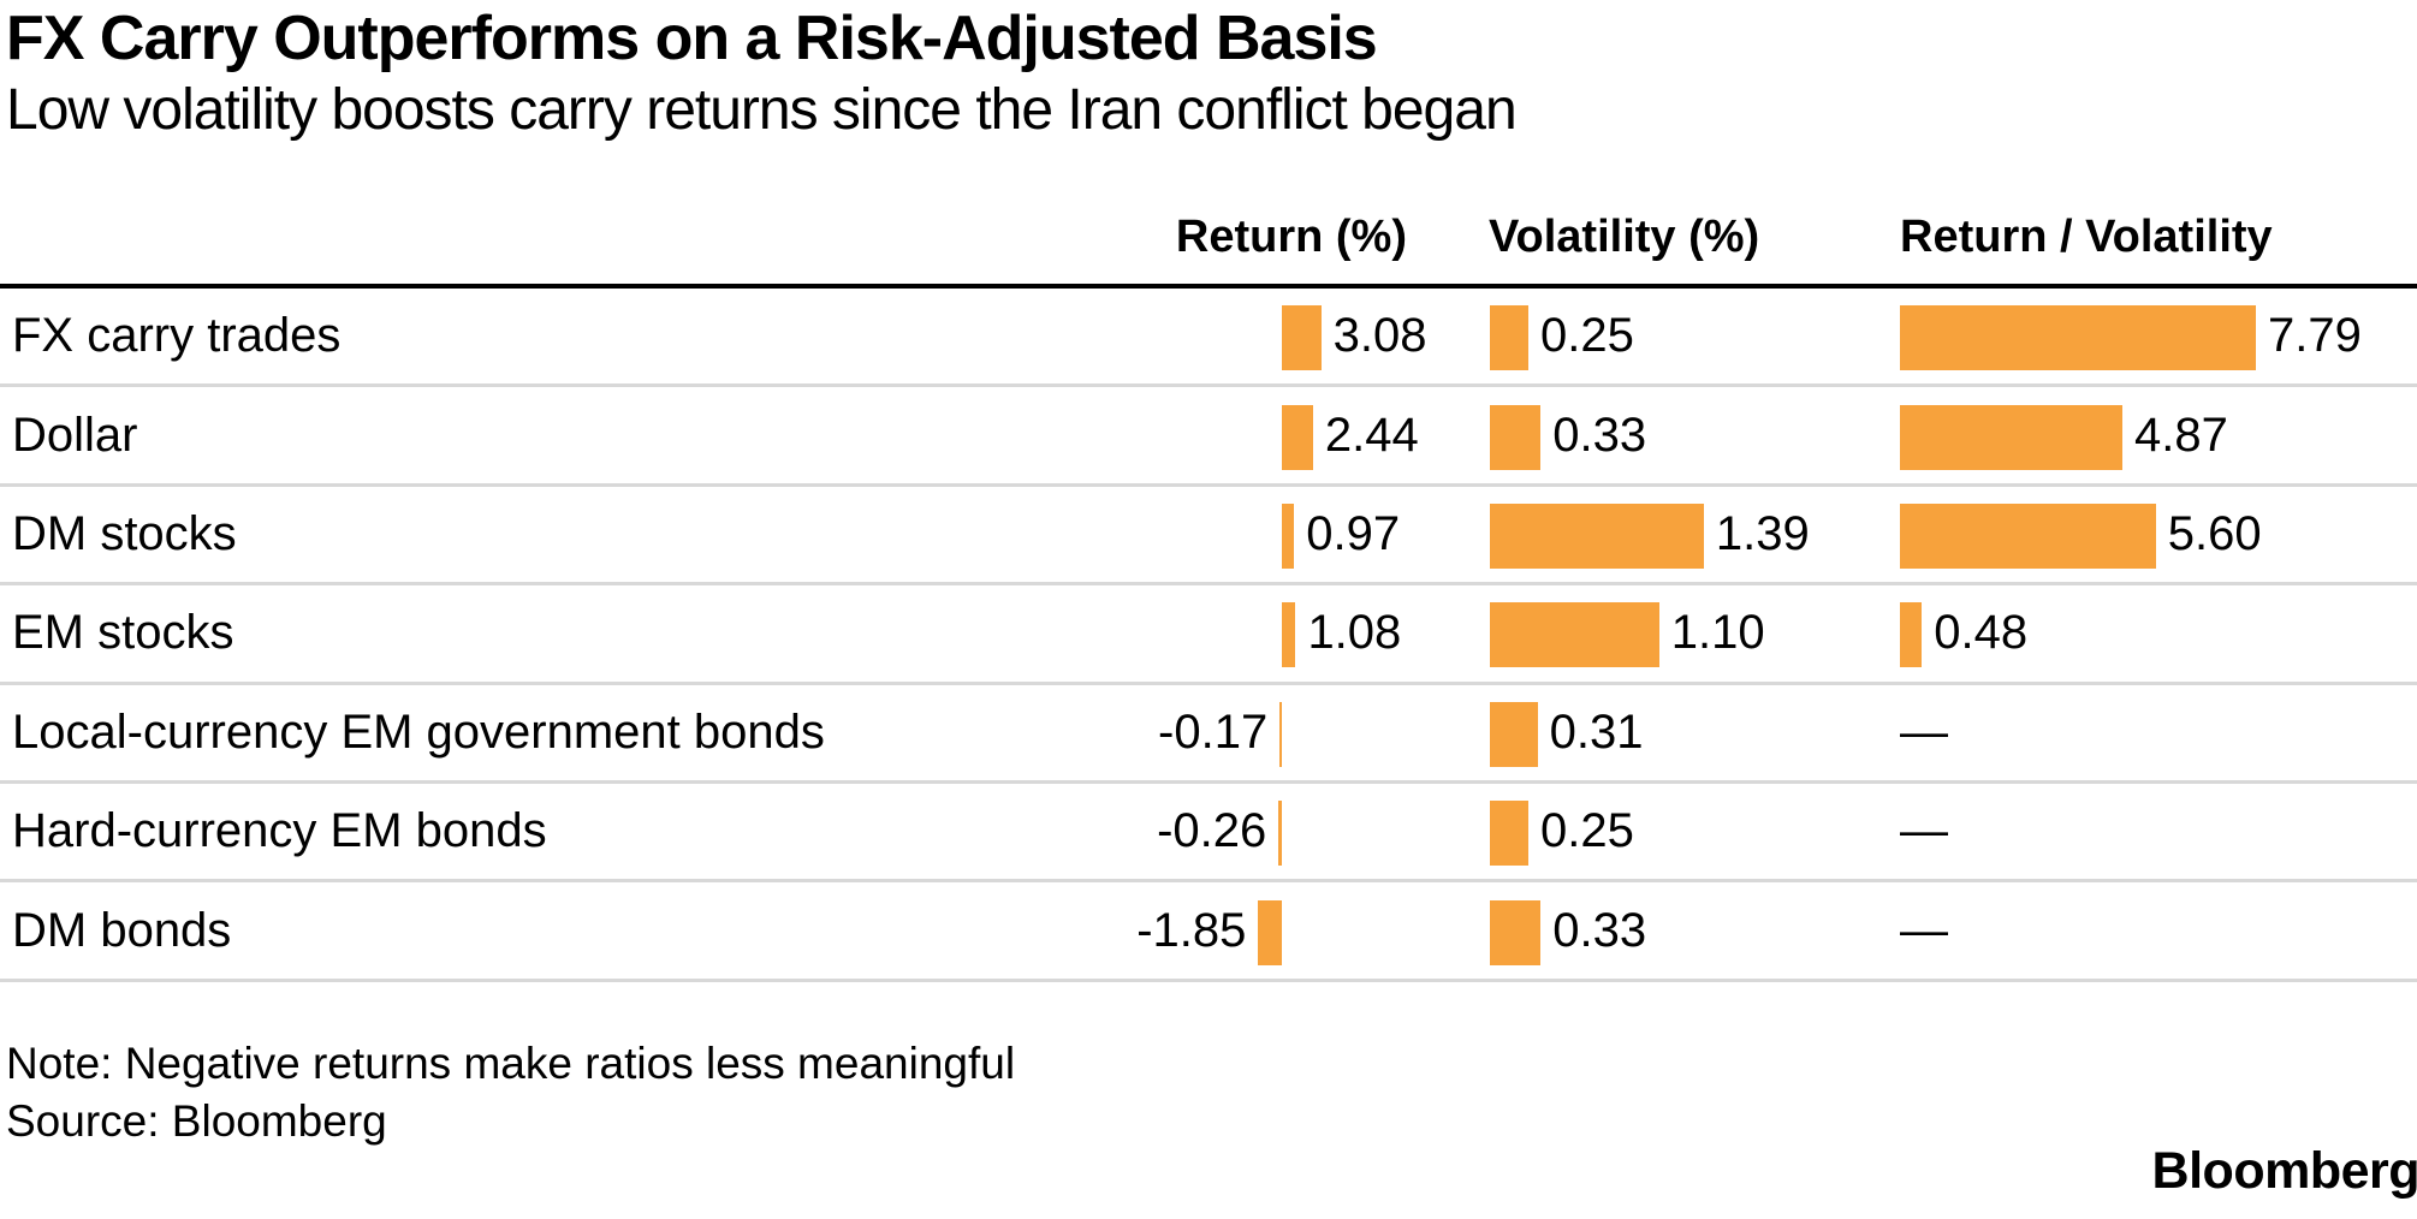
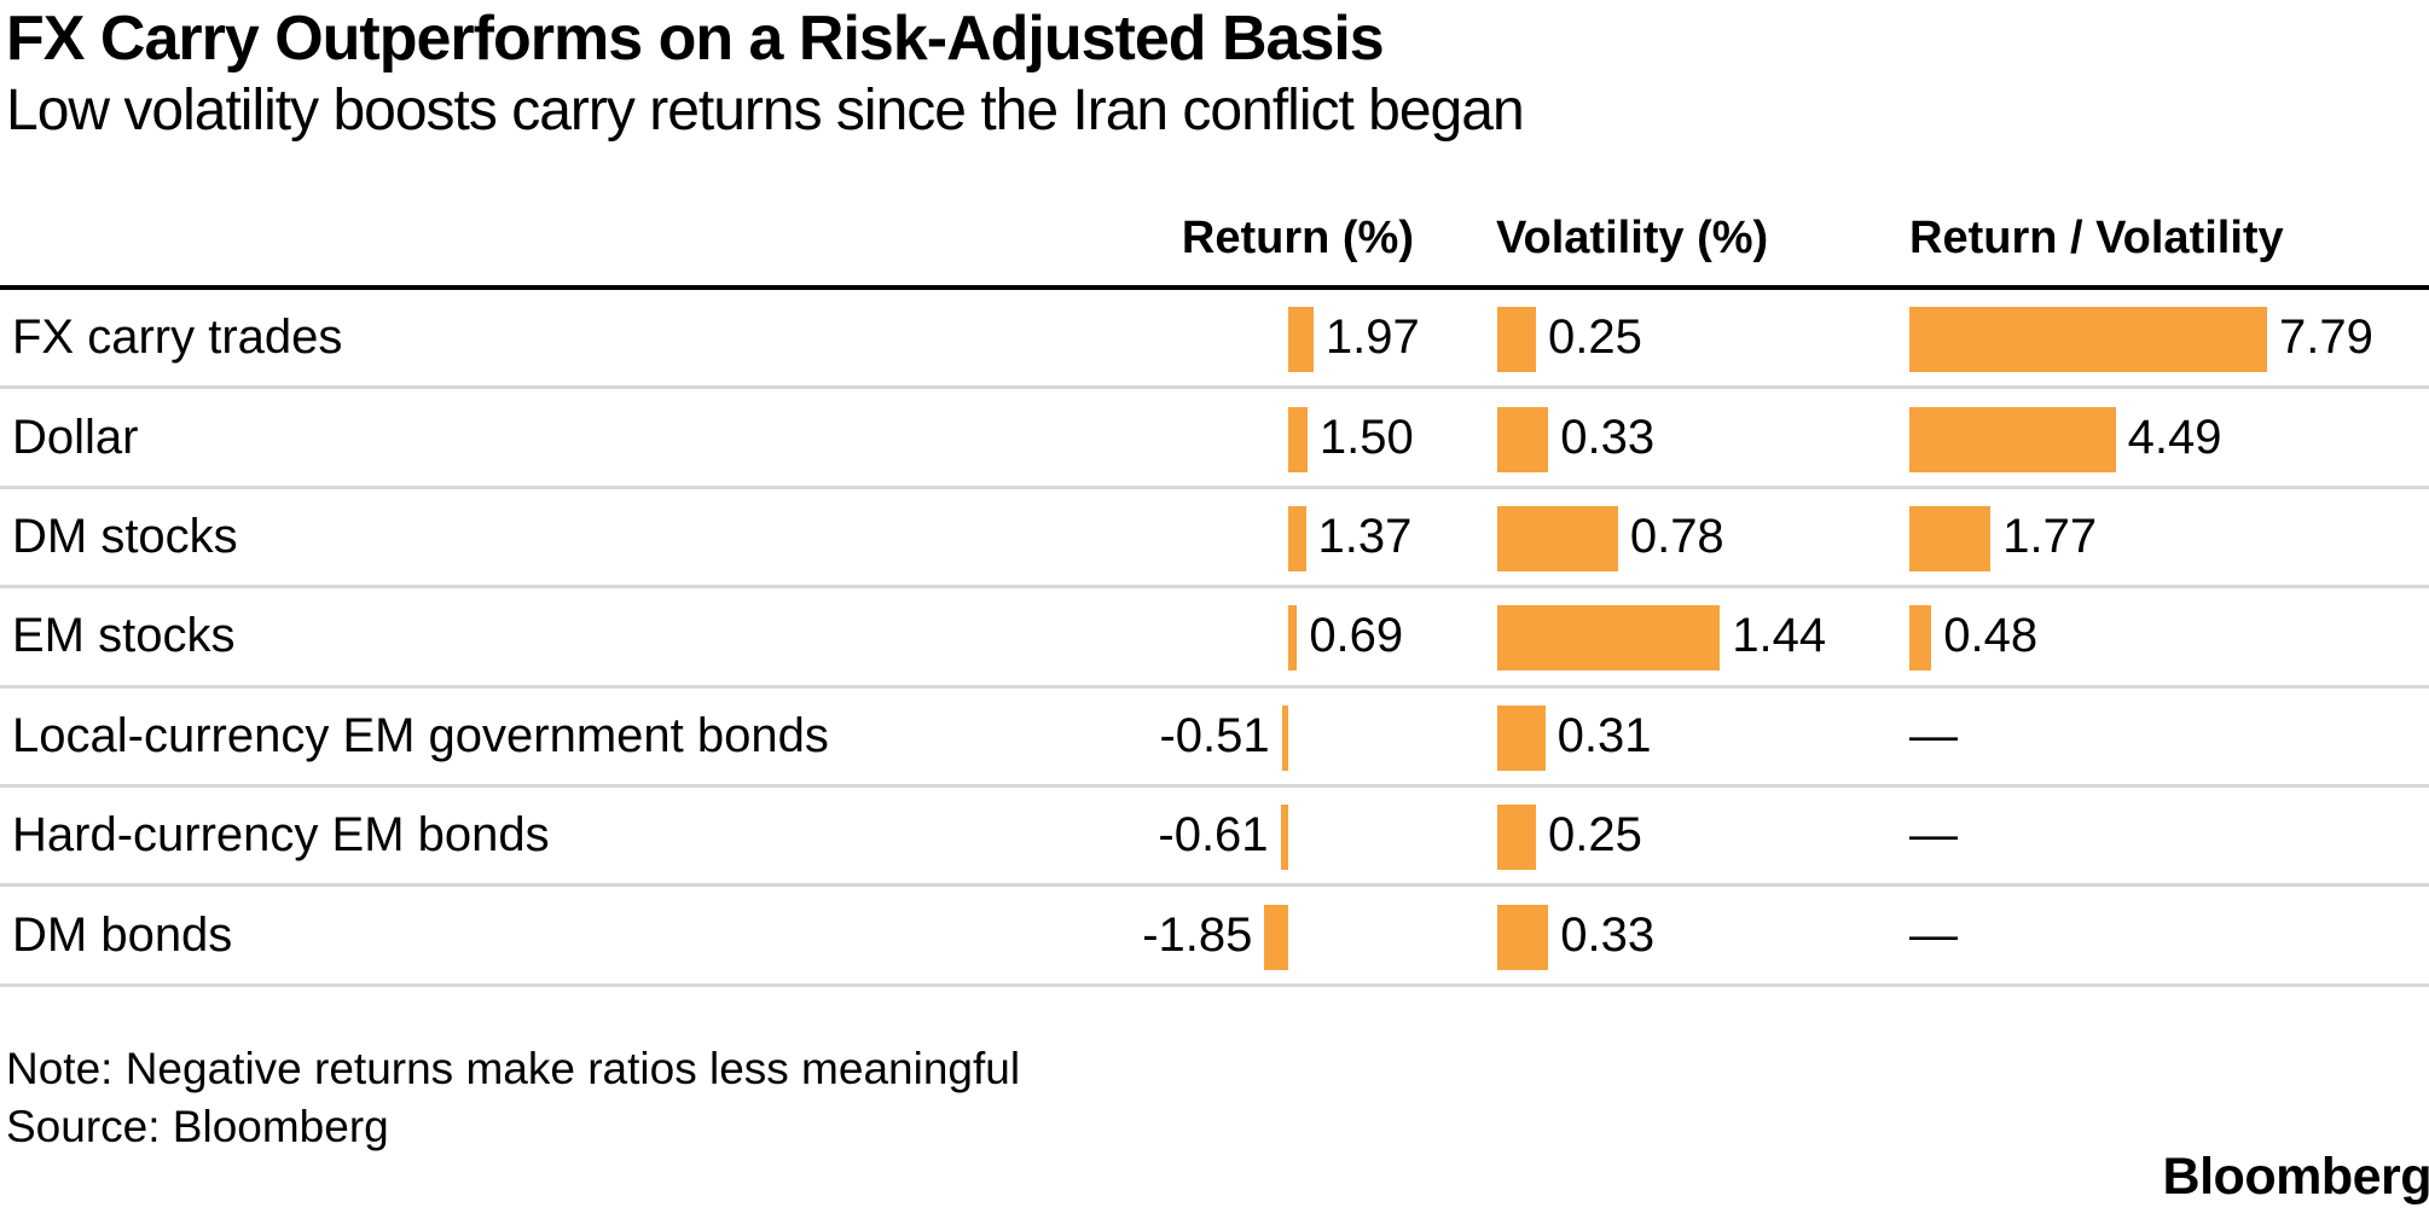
Return (%)/FX carry trades: 3.08 -> 1.97
Return (%)/Dollar: 2.44 -> 1.50
Return / Volatility/Dollar: 4.87 -> 4.49
Return (%)/DM stocks: 0.97 -> 1.37
Volatility (%)/DM stocks: 1.39 -> 0.78
Return / Volatility/DM stocks: 5.60 -> 1.77
Return (%)/EM stocks: 1.08 -> 0.69
Volatility (%)/EM stocks: 1.10 -> 1.44
Return (%)/Local-currency EM government bonds: -0.17 -> -0.51
Return (%)/Hard-currency EM bonds: -0.26 -> -0.61
